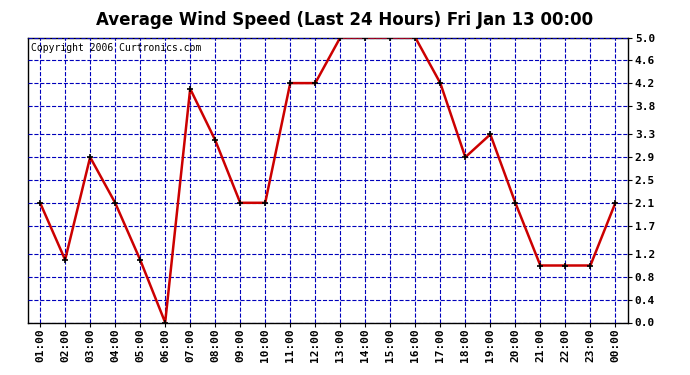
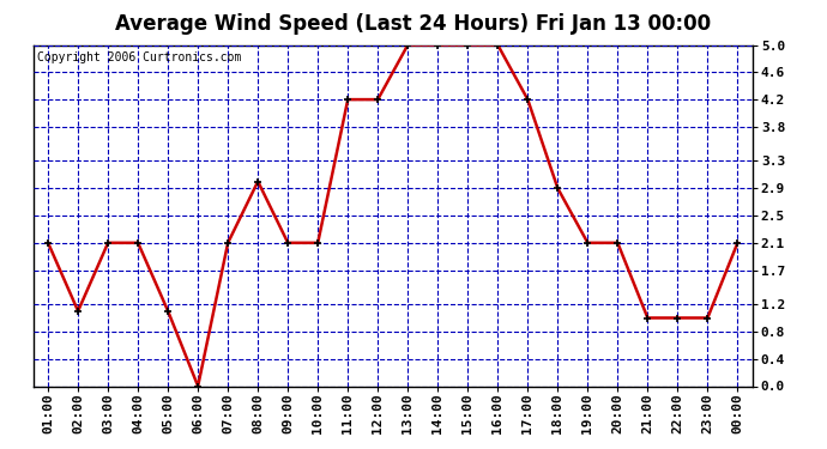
03:00: 2.9 -> 2.1
07:00: 4.1 -> 2.1
08:00: 3.2 -> 3.0
19:00: 3.3 -> 2.1
